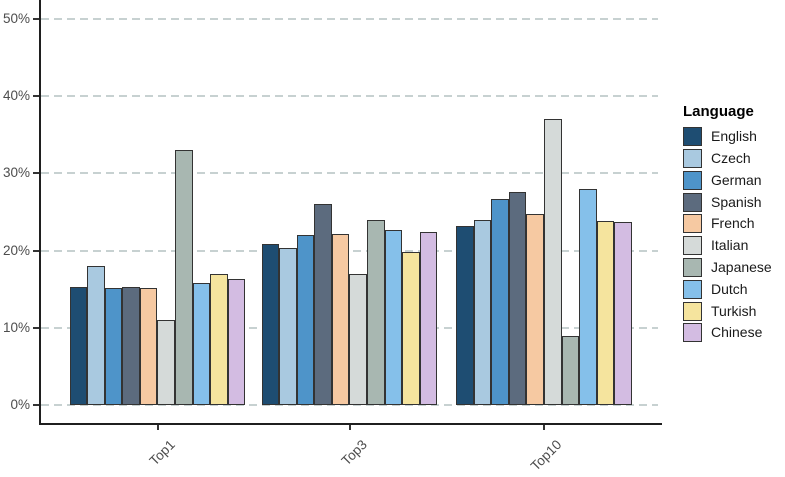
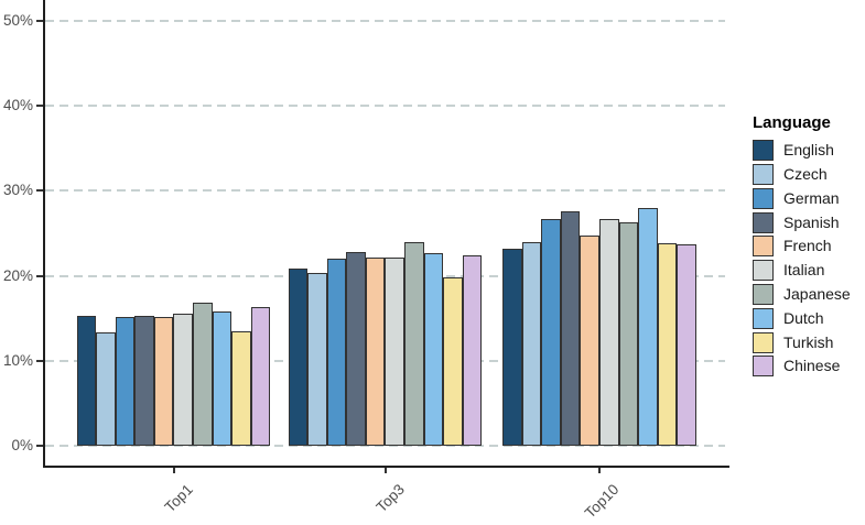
Czech/Top1: 18% -> 13%
Italian/Top1: 11% -> 16%
Japanese/Top1: 33% -> 17%
Turkish/Top1: 17% -> 14%
Spanish/Top3: 26% -> 23%
Italian/Top3: 17% -> 22%
Italian/Top10: 37% -> 27%
Japanese/Top10: 9% -> 26%
